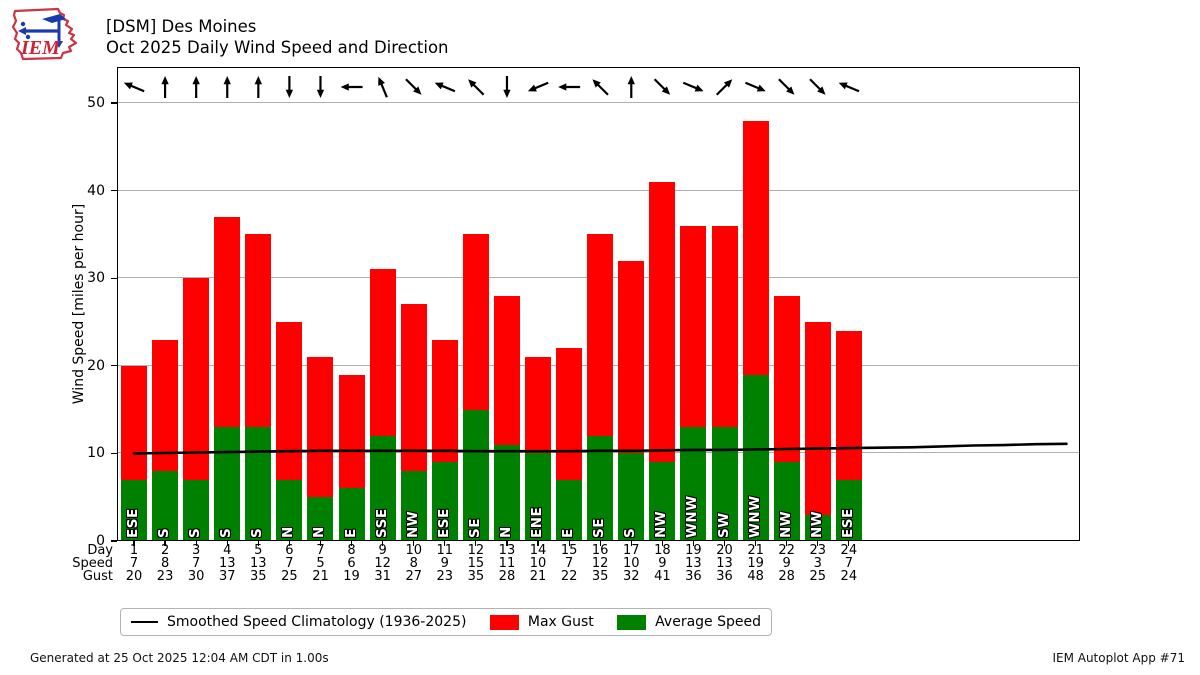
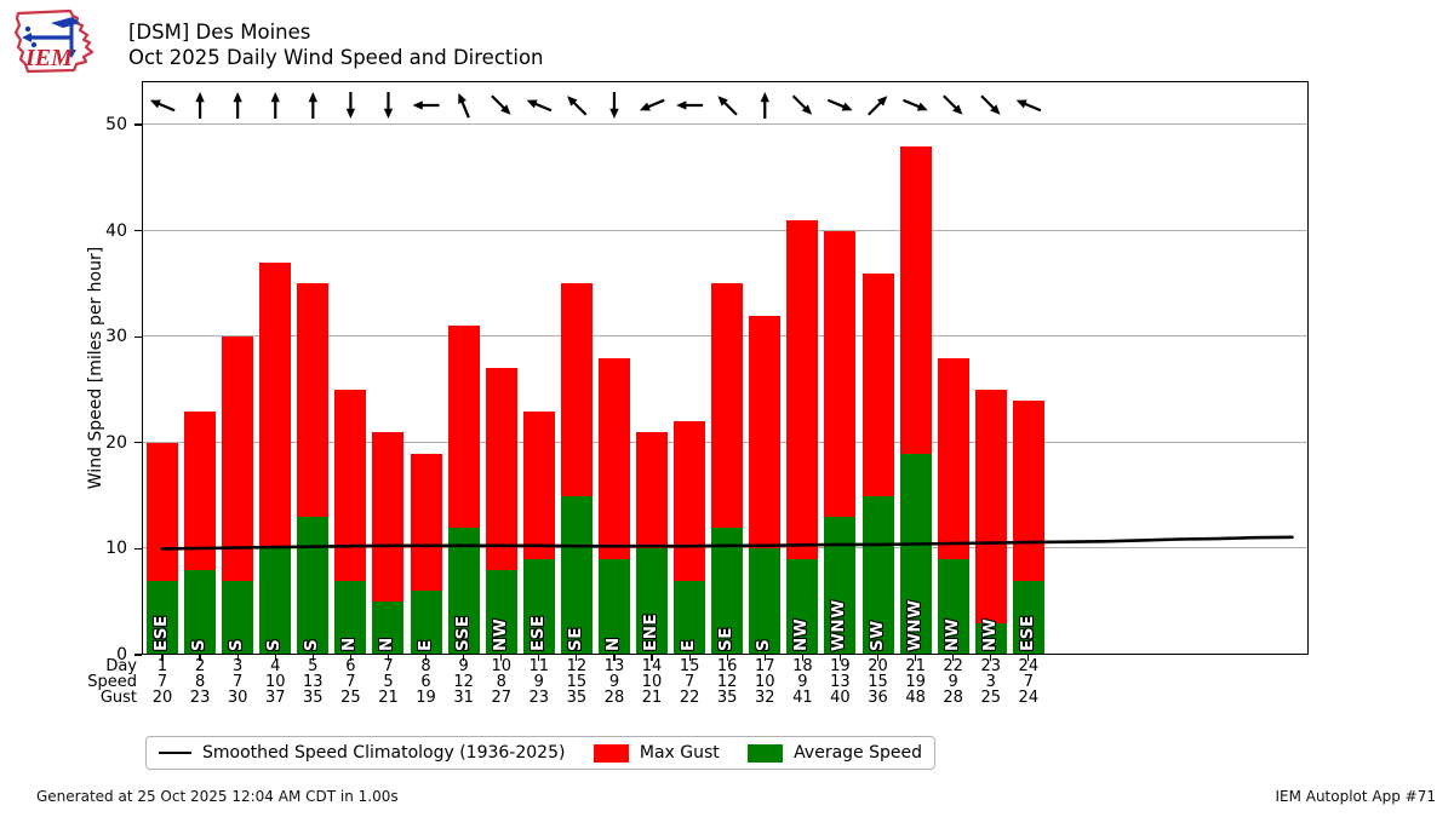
Average Speed/4: 13 -> 10
Average Speed/13: 11 -> 9
Max Gust/19: 36 -> 40
Average Speed/20: 13 -> 15
